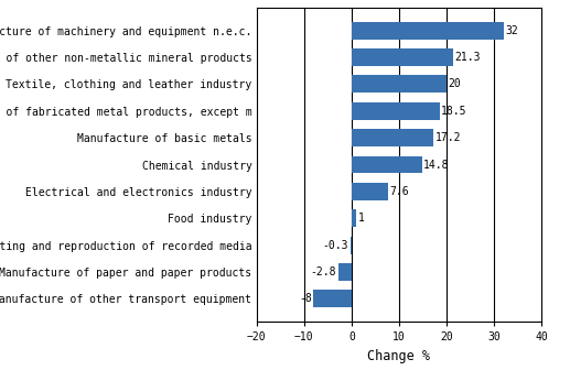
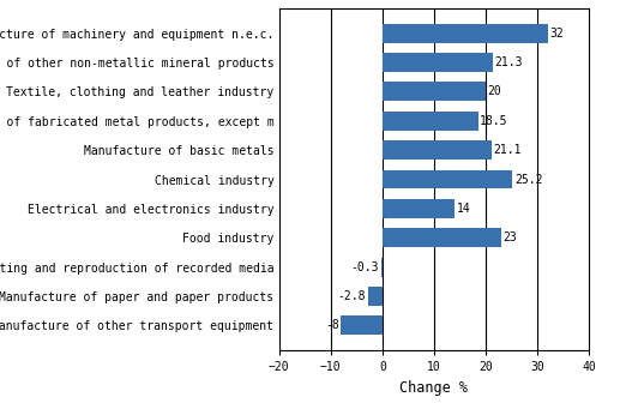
Manufacture of basic metals: 17.2 -> 21.1
Chemical industry: 14.8 -> 25.2
Electrical and electronics industry: 7.6 -> 14
Food industry: 1 -> 23
